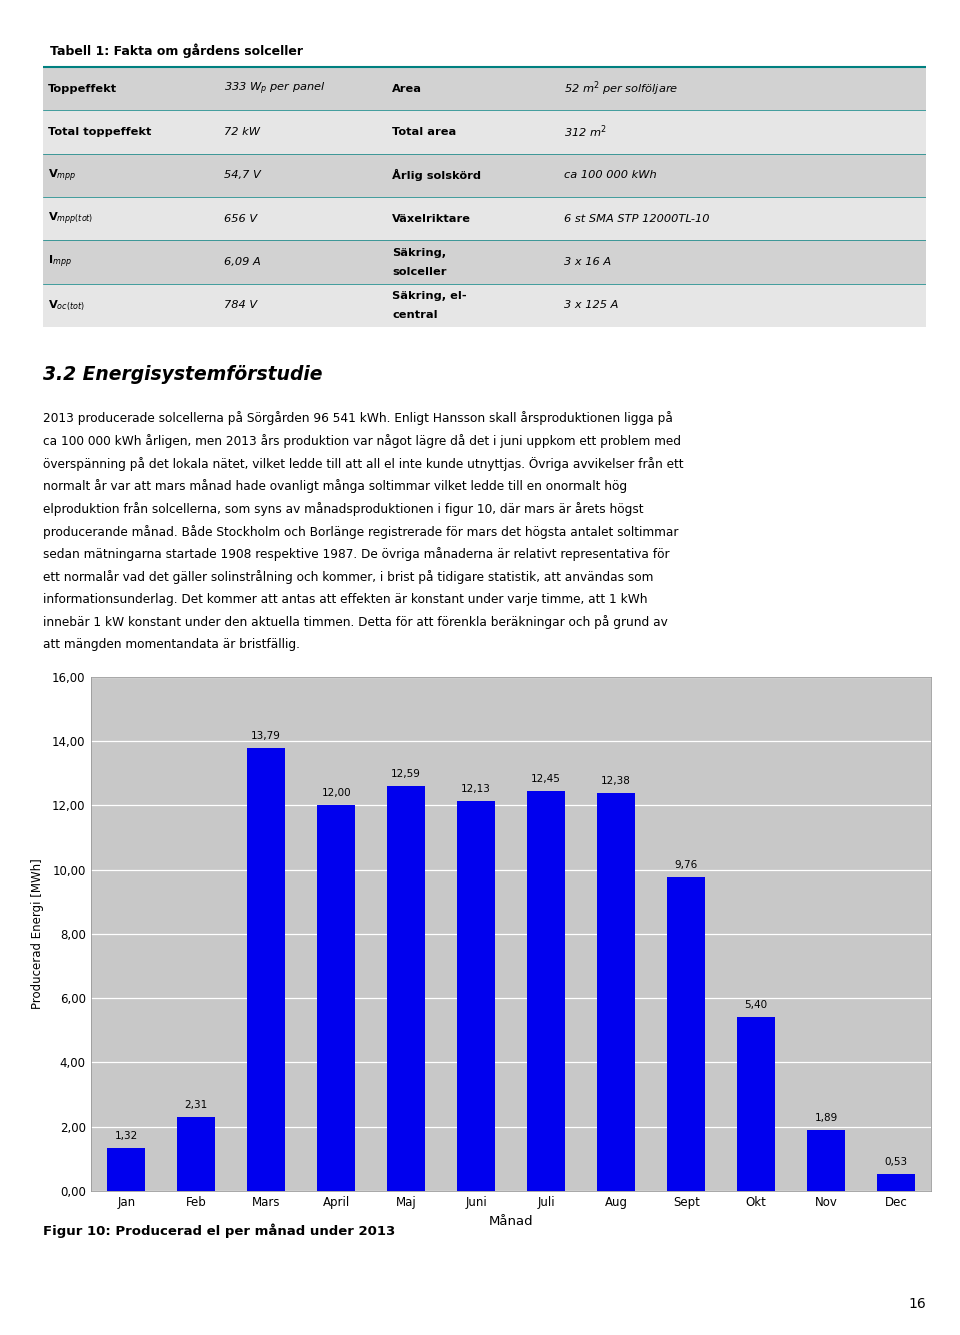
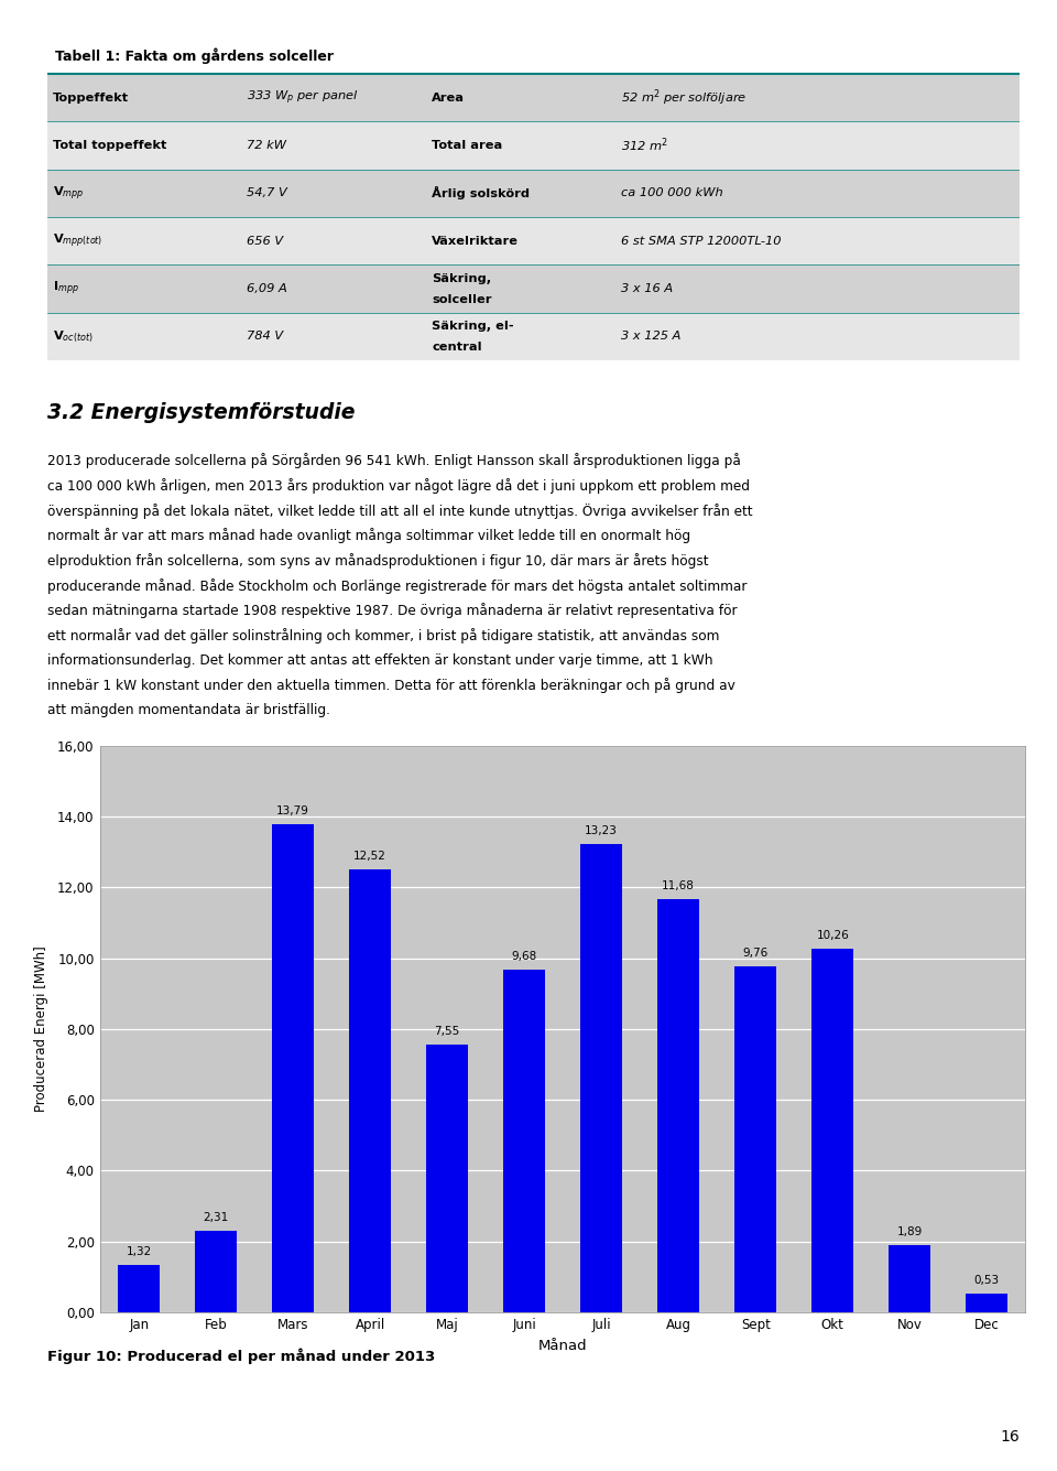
April: 12,00 -> 12,52
Maj: 12,59 -> 7,55
Juni: 12,13 -> 9,68
Juli: 12,45 -> 13,23
Aug: 12,38 -> 11,68
Okt: 5,40 -> 10,26
